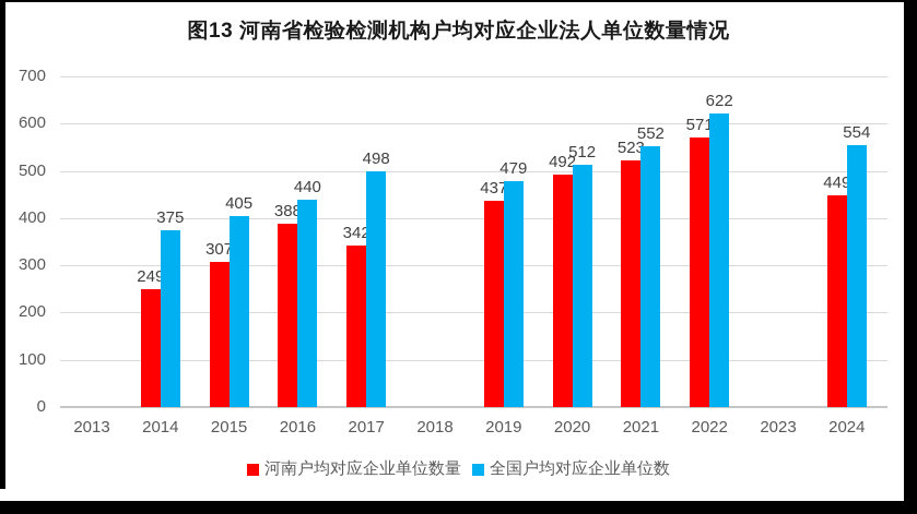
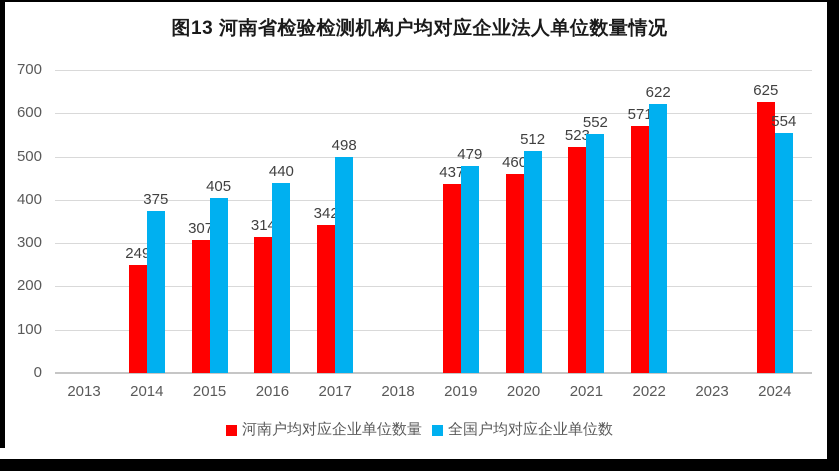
河南户均对应企业单位数量/2016: 388 -> 314
河南户均对应企业单位数量/2020: 492 -> 460
河南户均对应企业单位数量/2024: 449 -> 625
